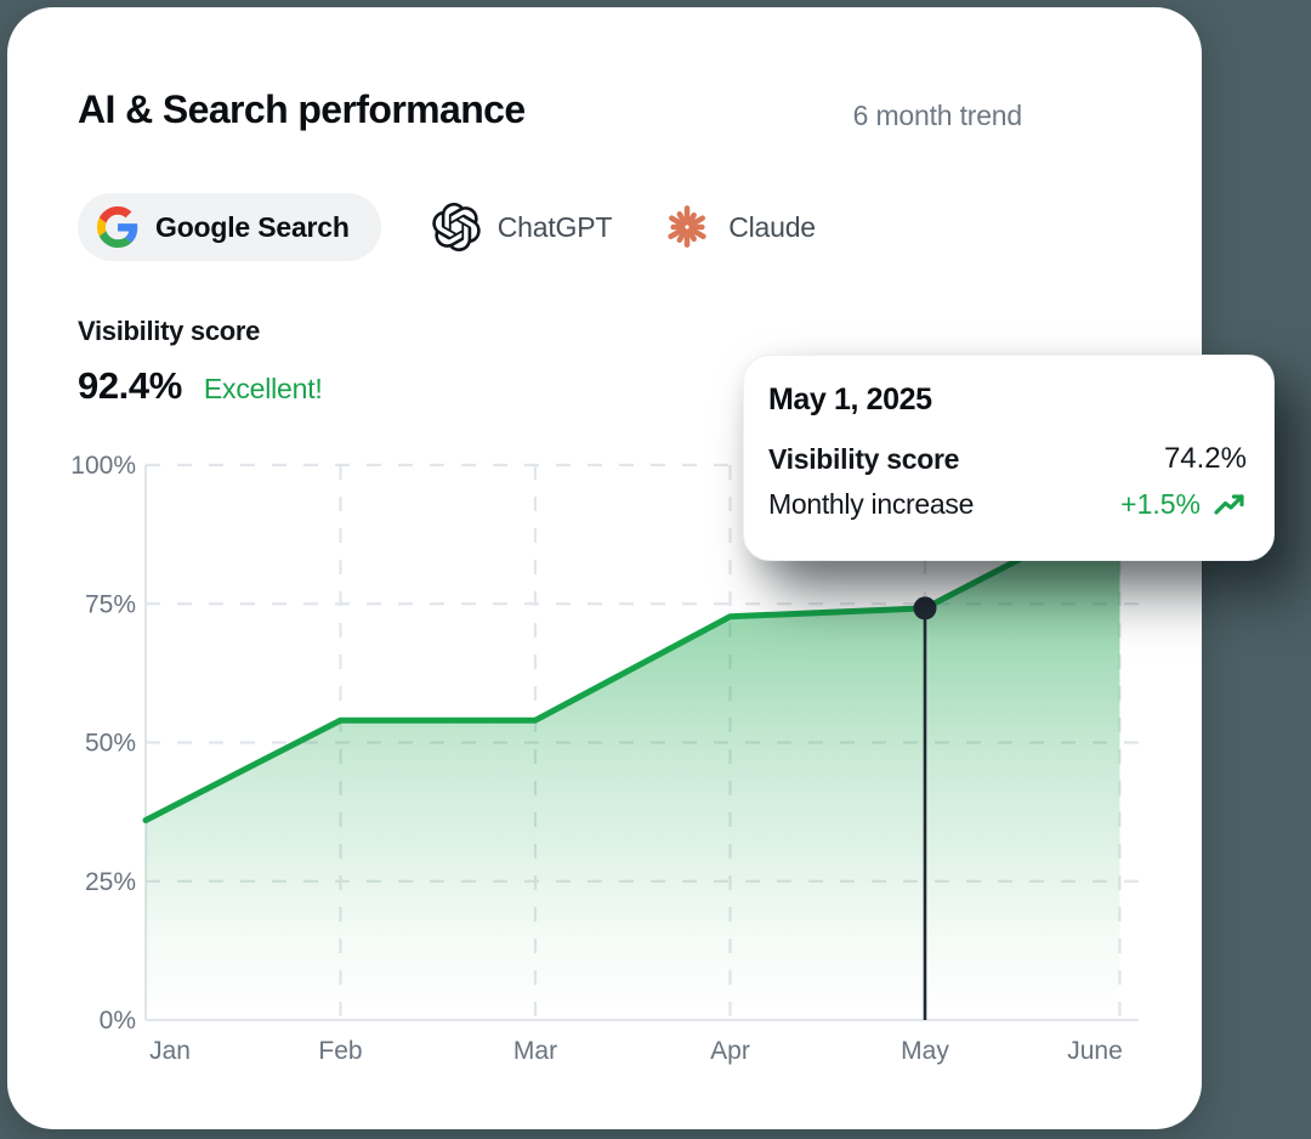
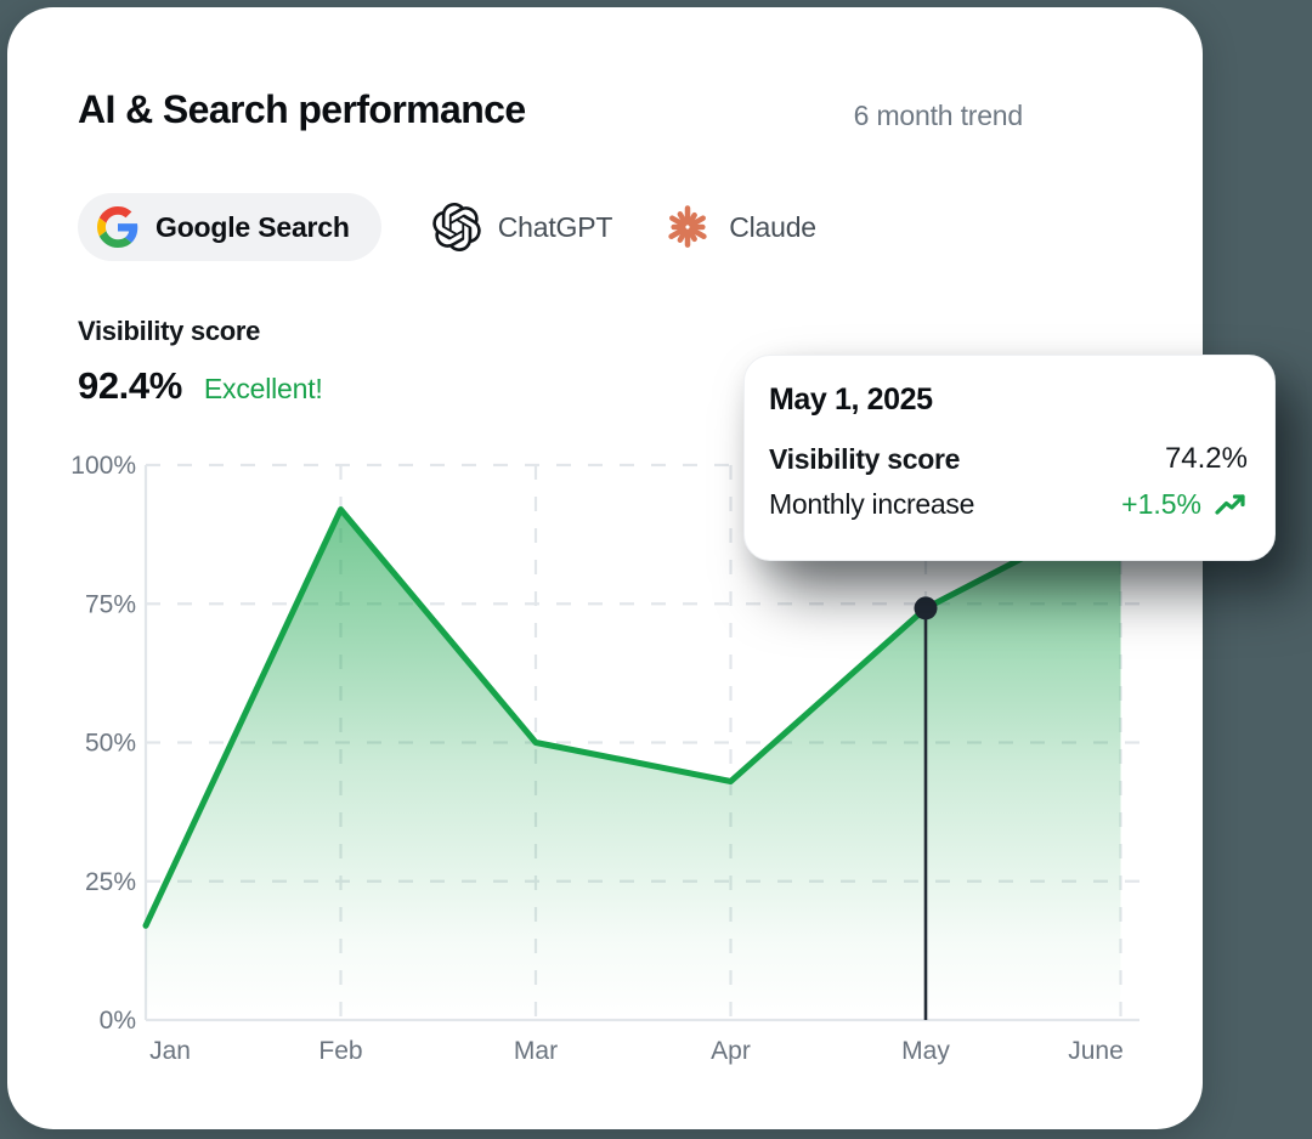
Jan: 36% -> 17%
Feb: 54% -> 92%
Mar: 54% -> 50%
Apr: 73% -> 43%
